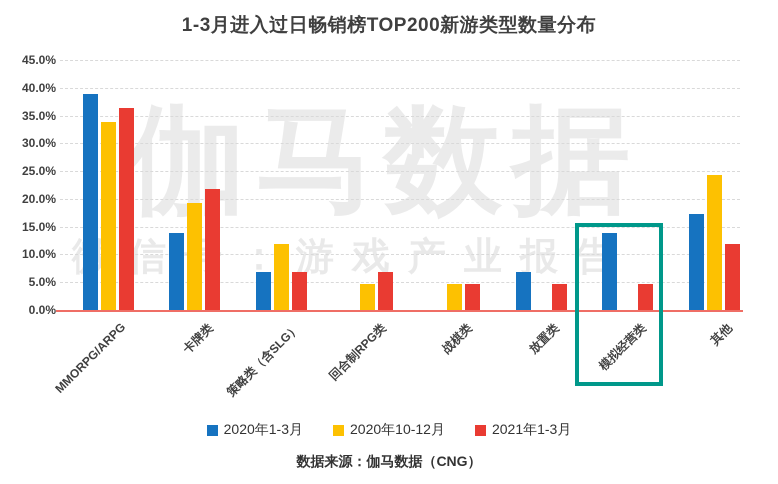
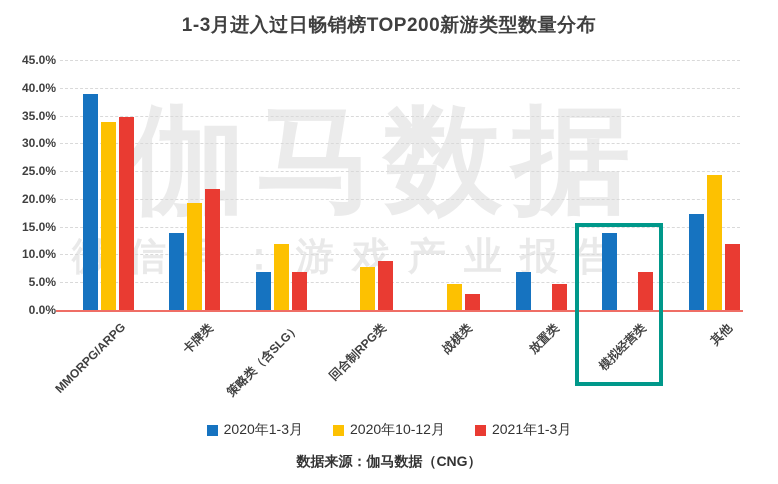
2021年1-3月/MMORPG/ARPG: 36% -> 35%
2020年10-12月/回合制RPG类: 5% -> 8%
2021年1-3月/回合制RPG类: 7% -> 9%
2021年1-3月/战棋类: 5% -> 3%
2021年1-3月/模拟经营类: 5% -> 7%
